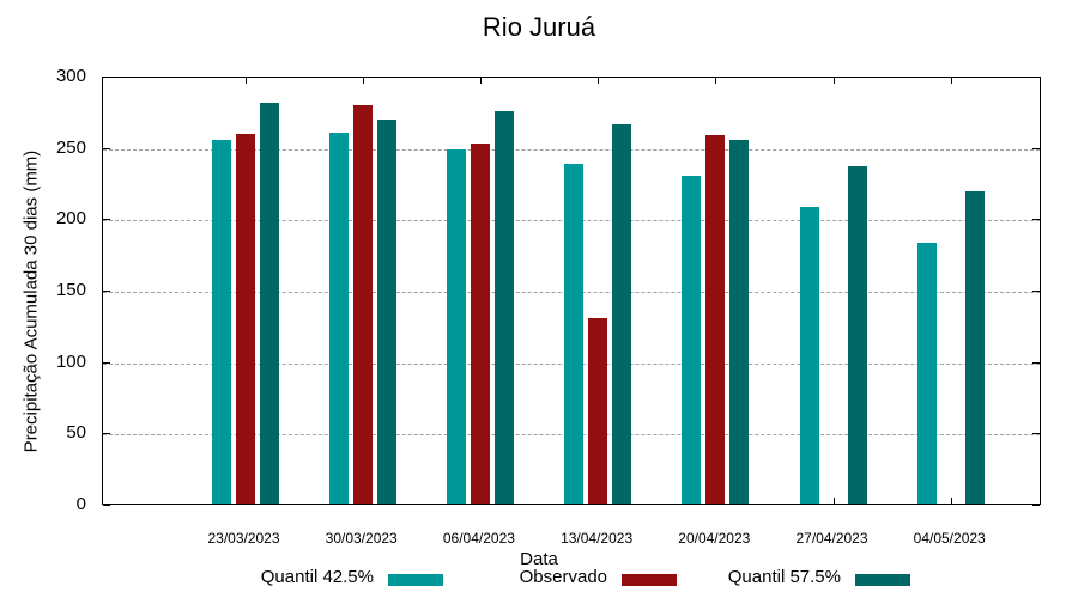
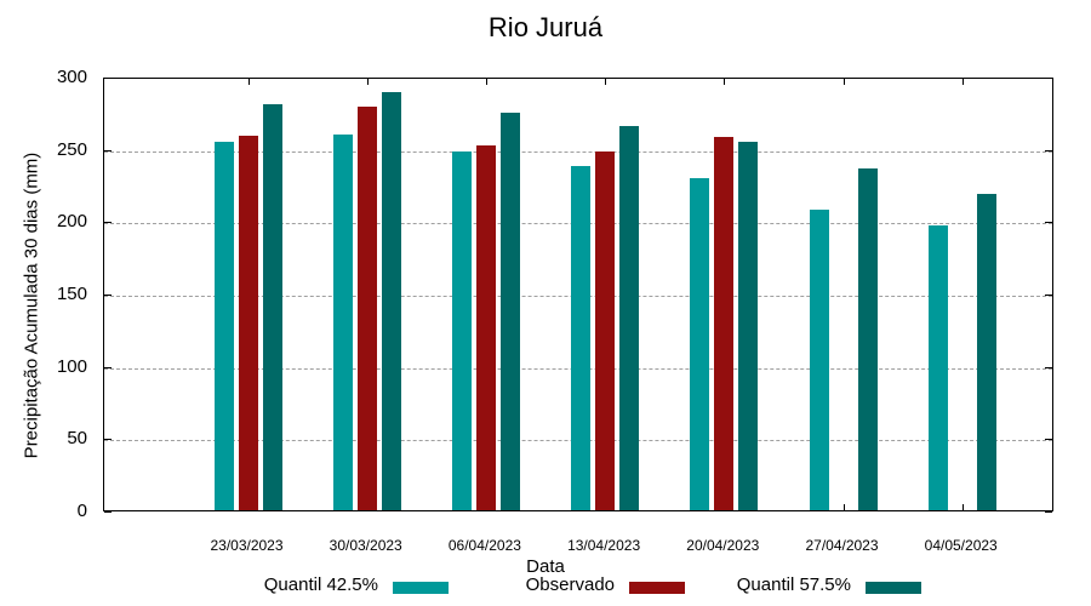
Quantil 57.5%/30/03/2023: 269 -> 289
Observado/13/04/2023: 130 -> 248
Quantil 42.5%/04/05/2023: 183 -> 197
